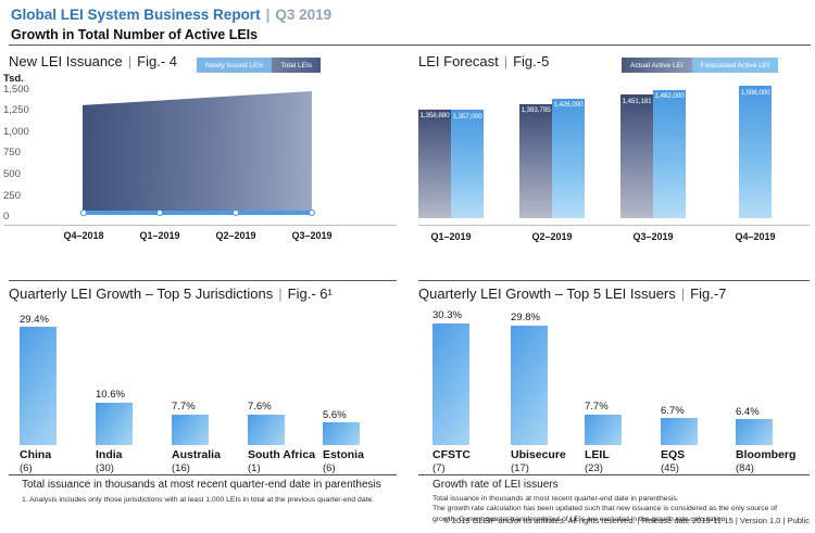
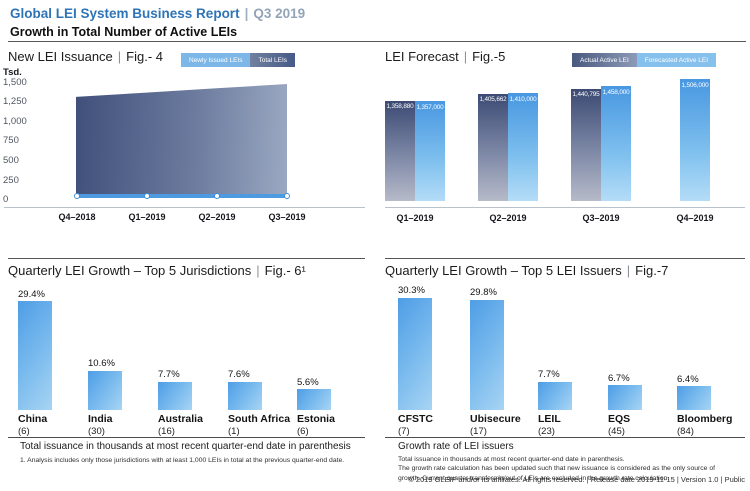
LEI Forecast/Actual Active LEI/Q2–2019: 1,393,795 -> 1,405,662
LEI Forecast/Forecasted Active LEI/Q2–2019: 1,426,000 -> 1,410,000
LEI Forecast/Actual Active LEI/Q3–2019: 1,451,181 -> 1,440,795
LEI Forecast/Forecasted Active LEI/Q3–2019: 1,482,000 -> 1,458,000
